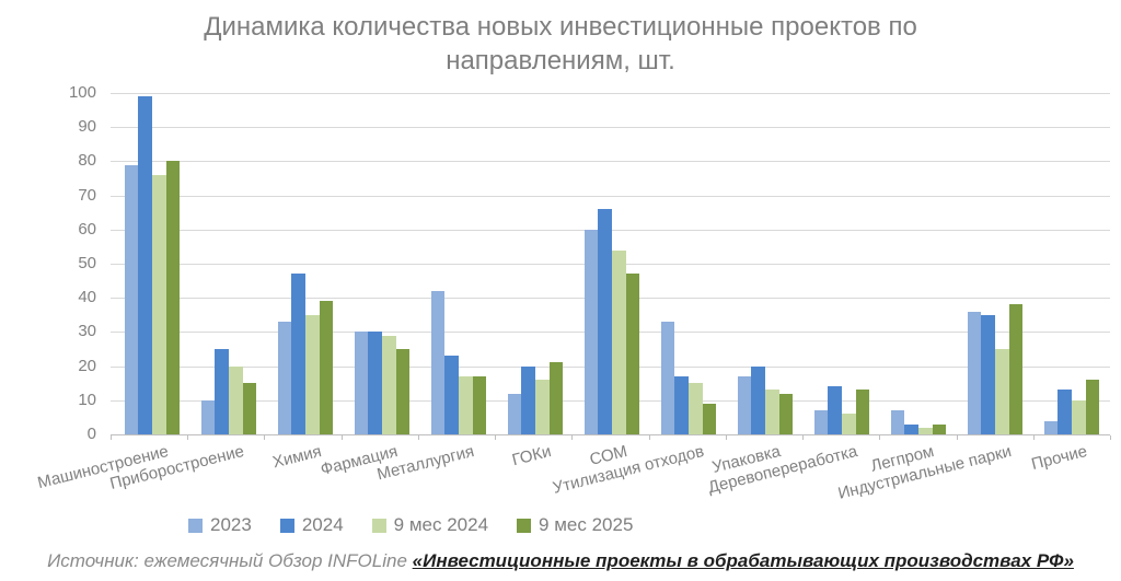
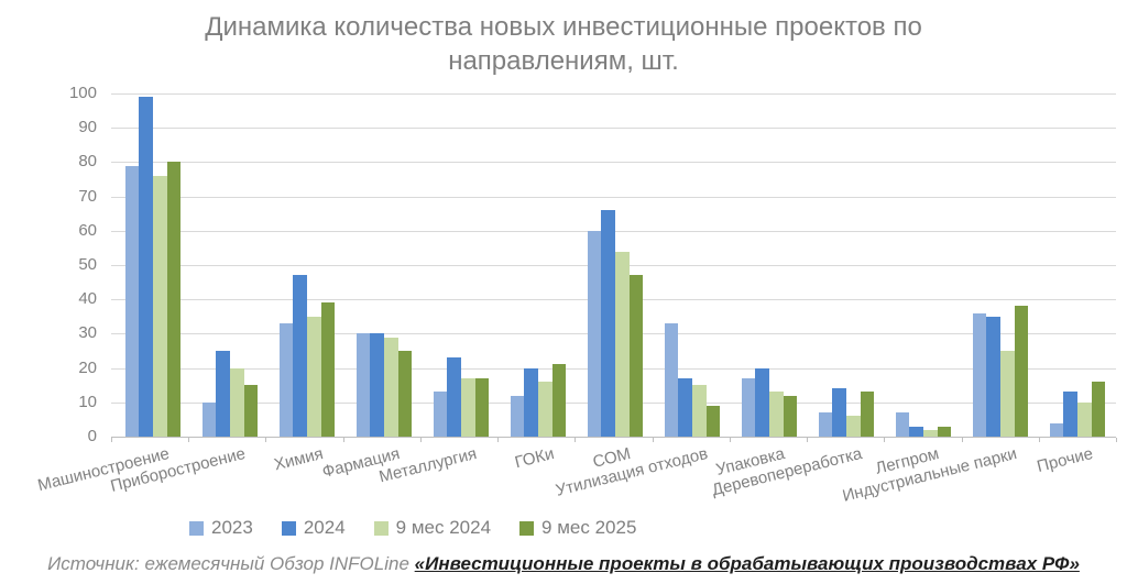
2023/Металлургия: 42 -> 13
